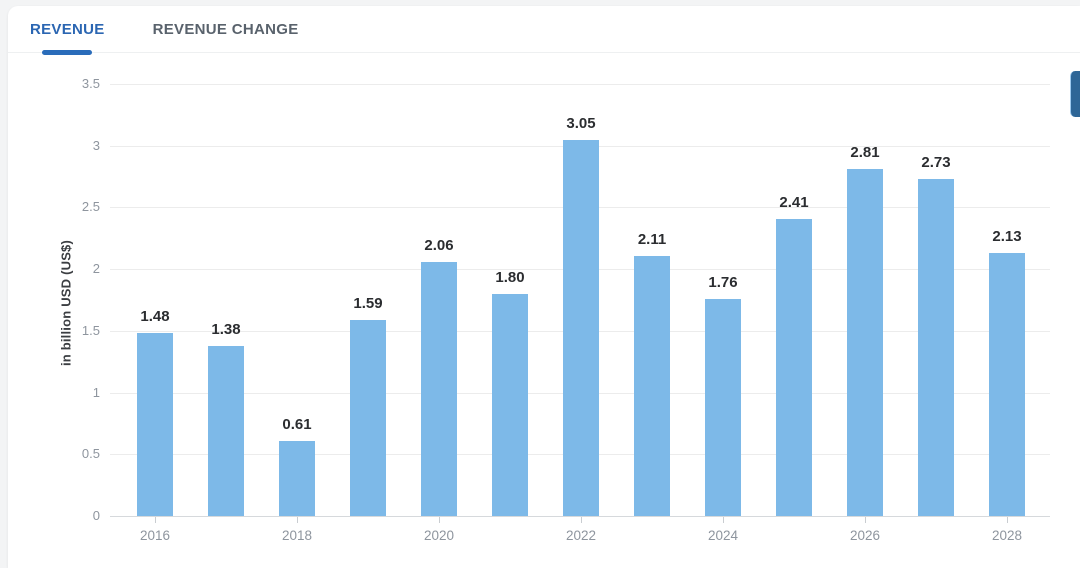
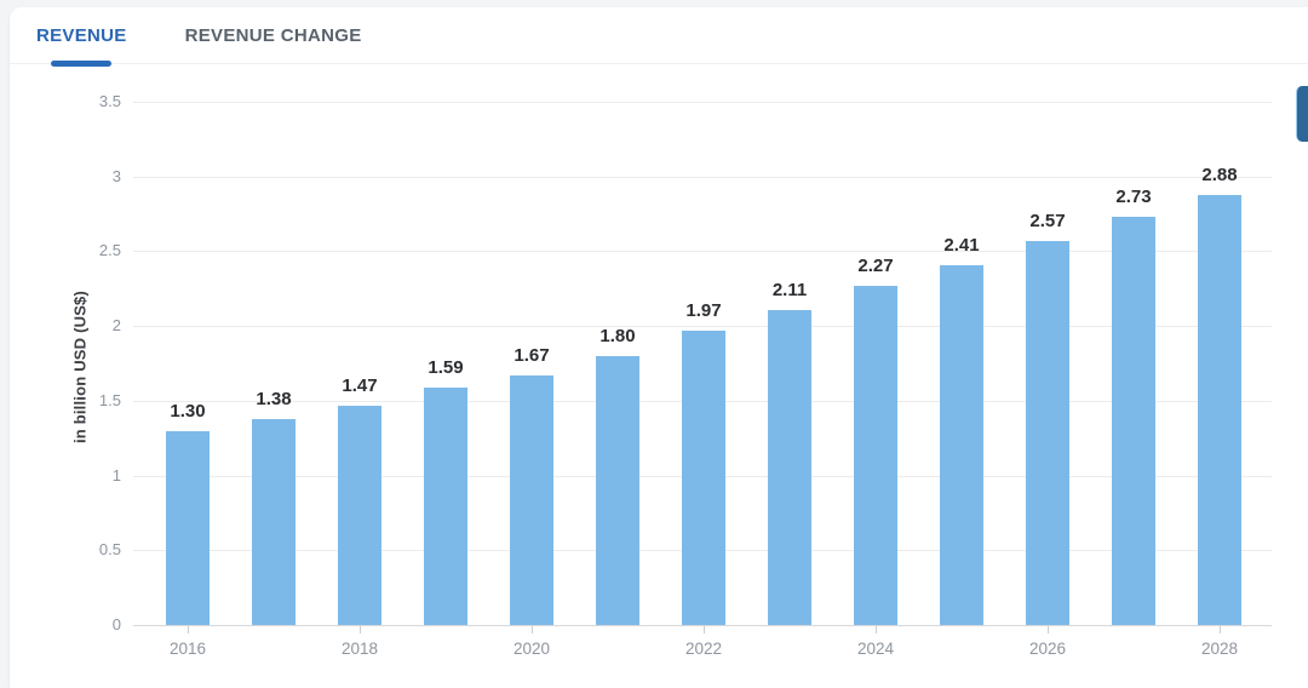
2016: 1.48 -> 1.30
2018: 0.61 -> 1.47
2020: 2.06 -> 1.67
2022: 3.05 -> 1.97
2024: 1.76 -> 2.27
2026: 2.81 -> 2.57
2028: 2.13 -> 2.88
